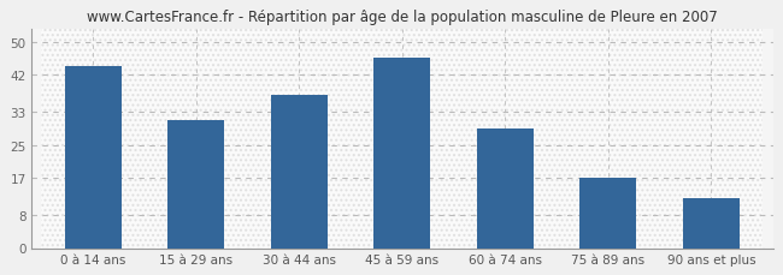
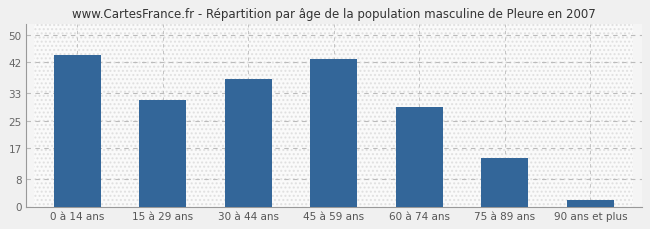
45 à 59 ans: 46 -> 43
75 à 89 ans: 17 -> 14
90 ans et plus: 12 -> 2
